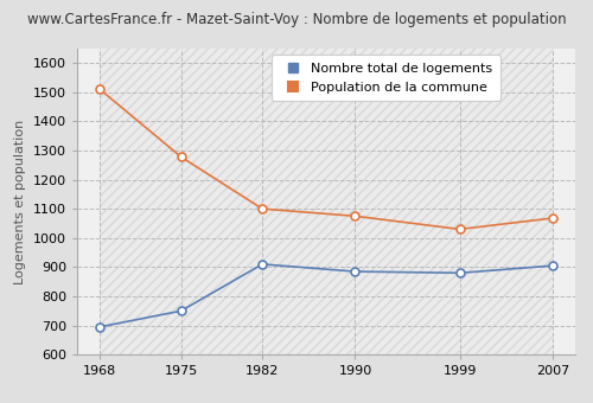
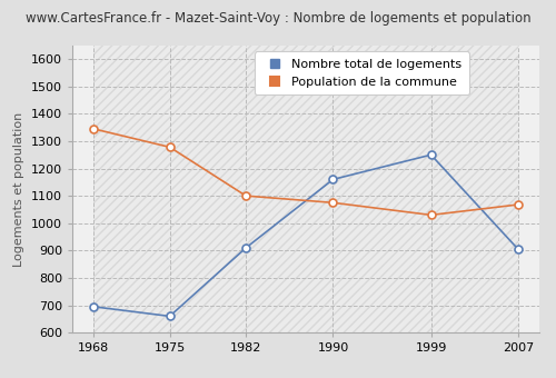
Population de la commune/1968: 1510 -> 1345
Nombre total de logements/1975: 750 -> 660
Nombre total de logements/1990: 885 -> 1160
Nombre total de logements/1999: 880 -> 1250
